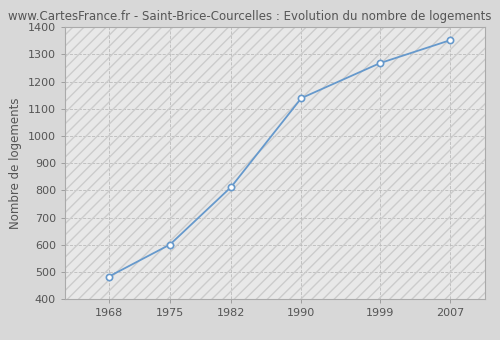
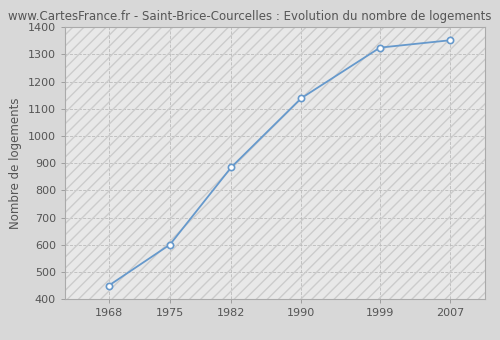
1968: 483 -> 450
1982: 813 -> 885
1999: 1268 -> 1325
